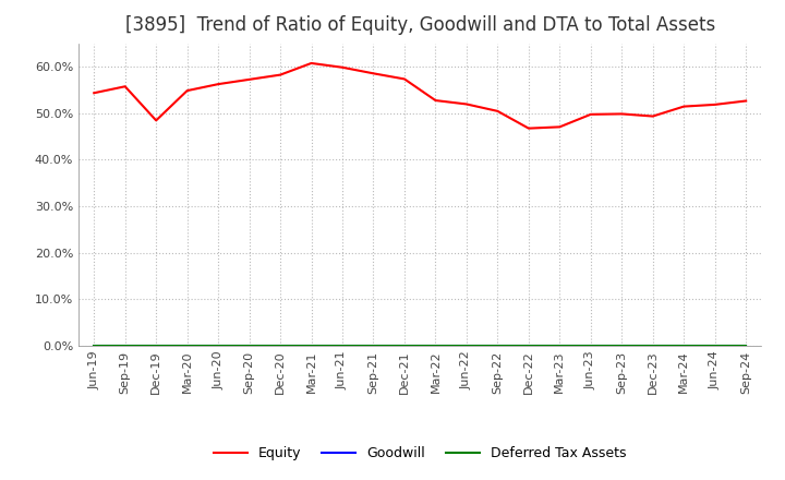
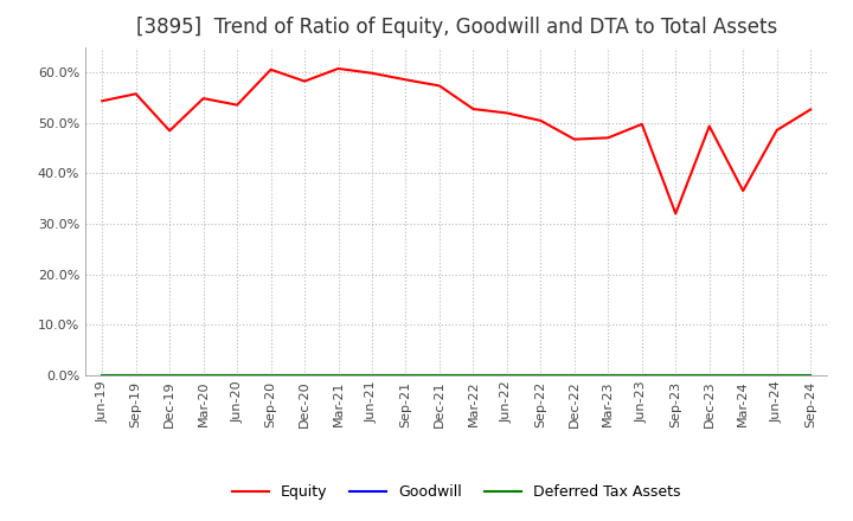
Equity/Jun-20: 56.2% -> 53.5%
Equity/Sep-20: 57.2% -> 60.5%
Equity/Sep-23: 49.8% -> 32.0%
Equity/Mar-24: 51.4% -> 36.5%
Equity/Jun-24: 51.8% -> 48.5%
